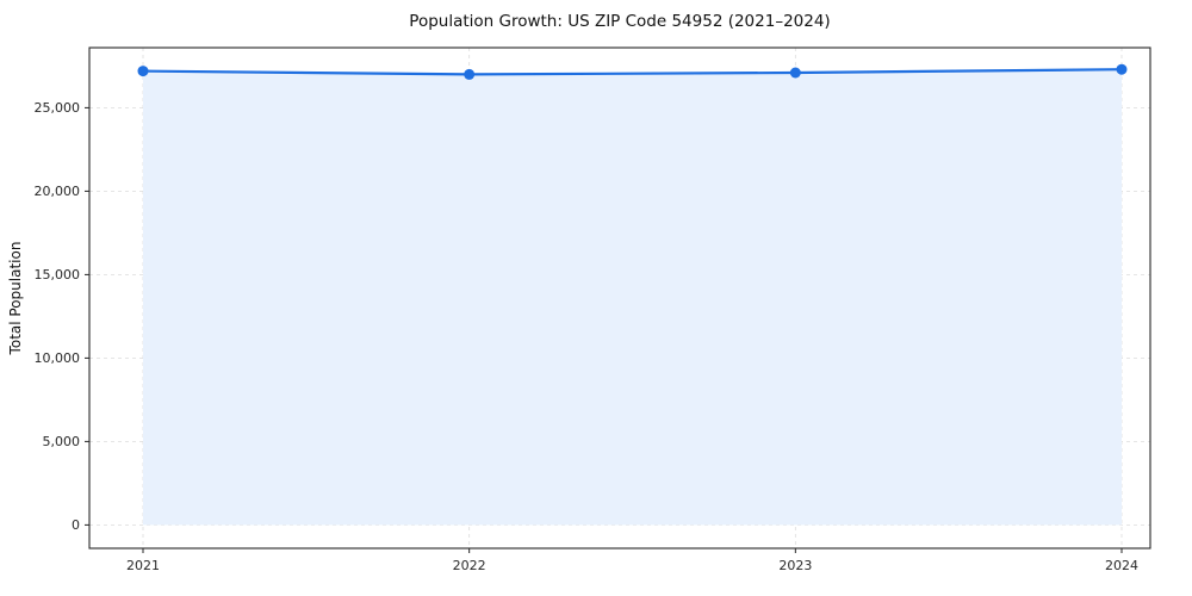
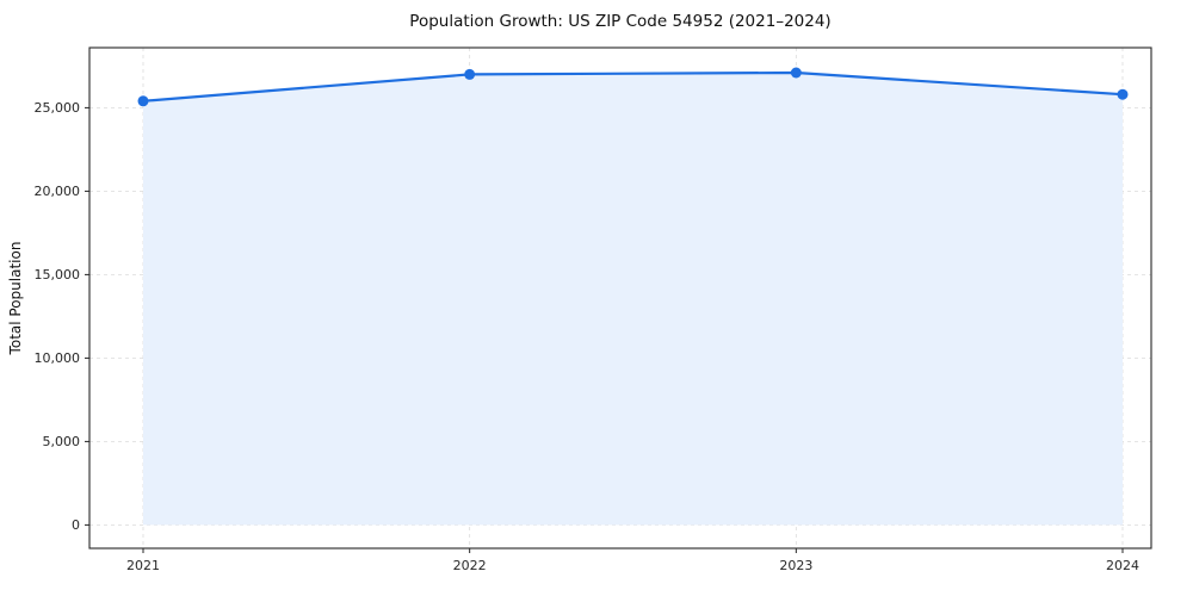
2021: 27200 -> 25400
2024: 27300 -> 25800
